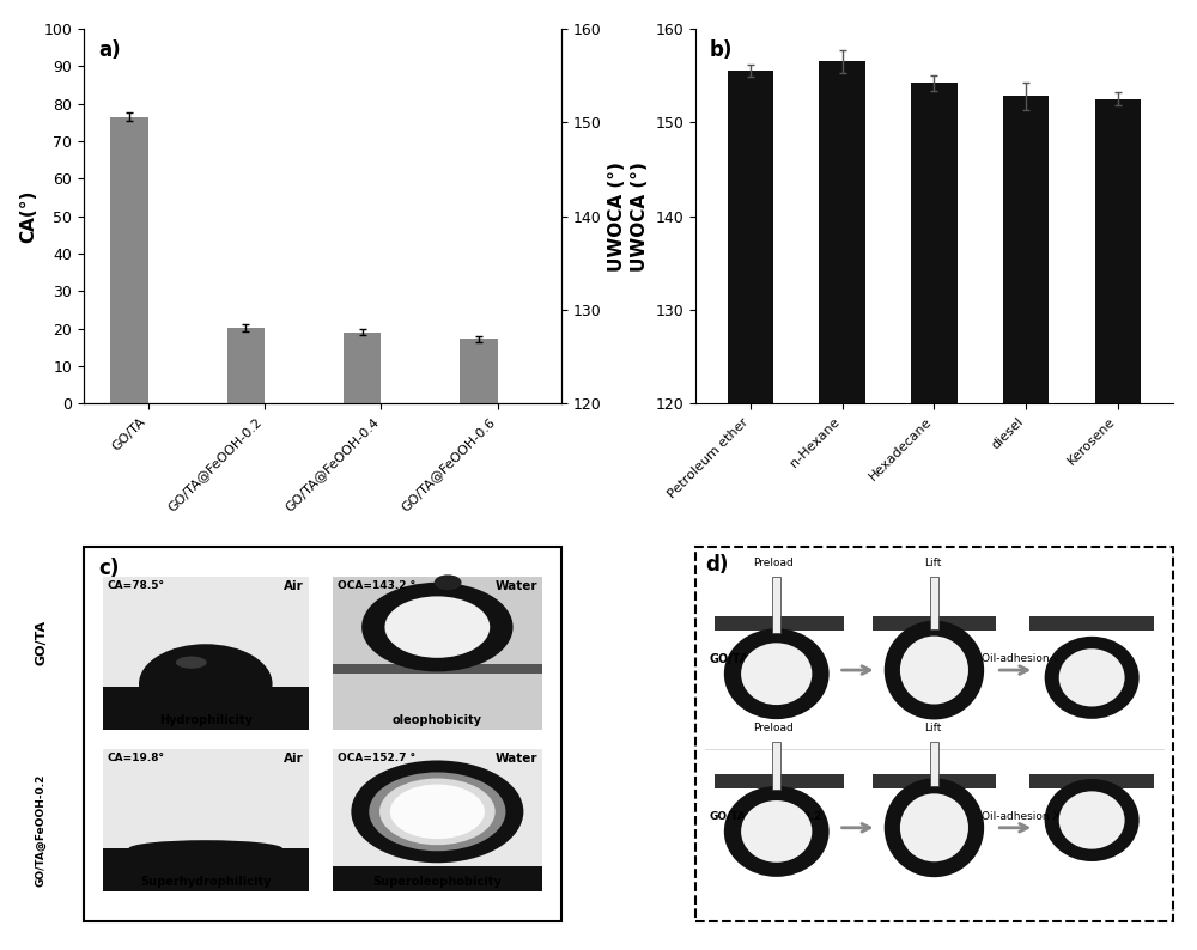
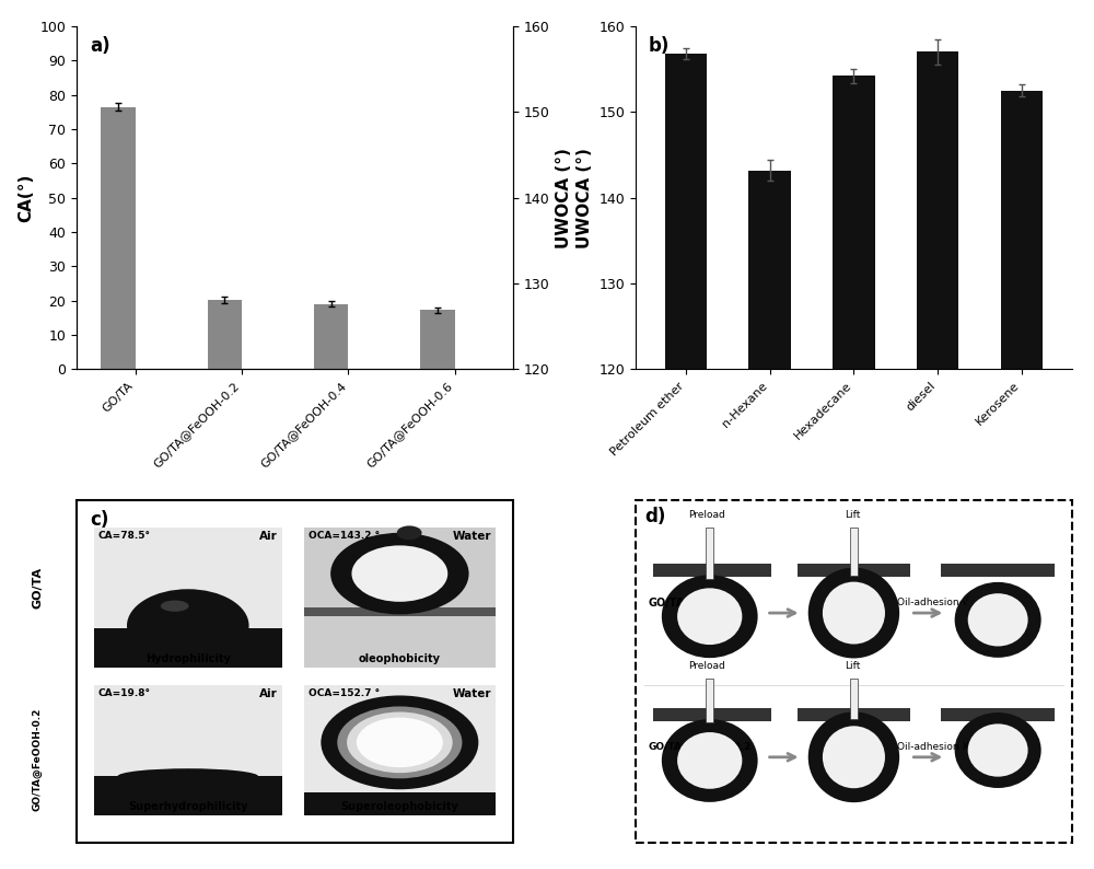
Petroleum ether: 155.5 -> 156.8
n-Hexane: 156.5 -> 143.2
diesel: 152.8 -> 157.0
